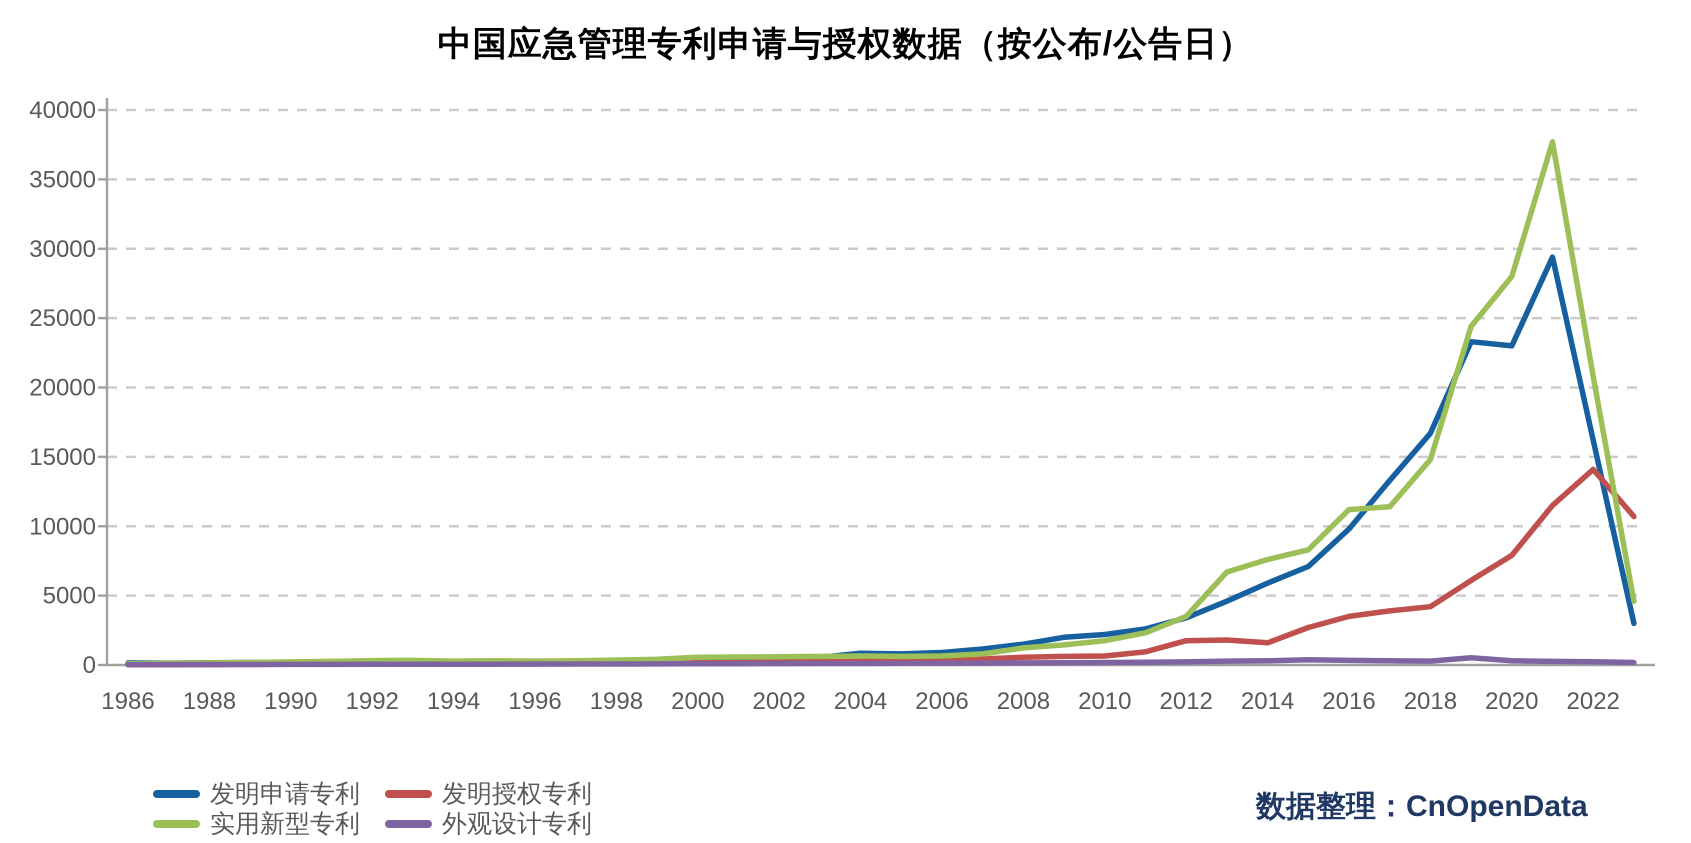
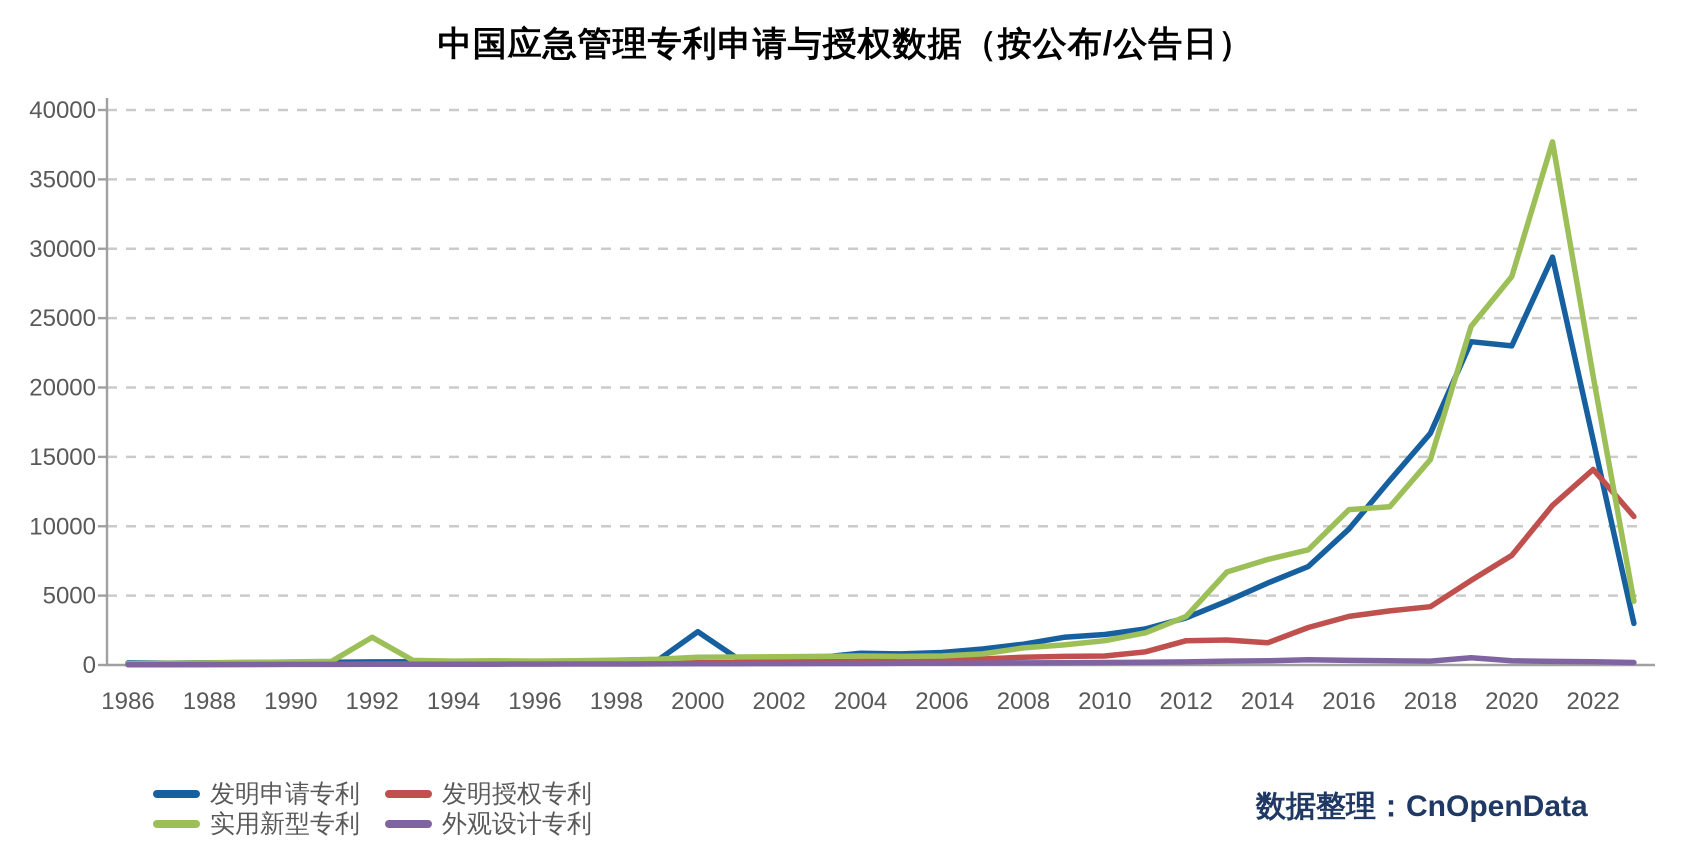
实用新型专利/1992: 300 -> 2000
发明申请专利/2000: 400 -> 2400
